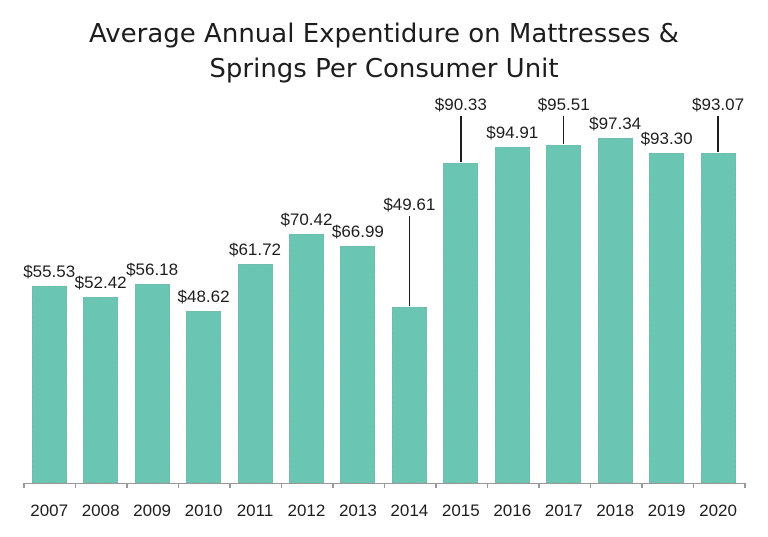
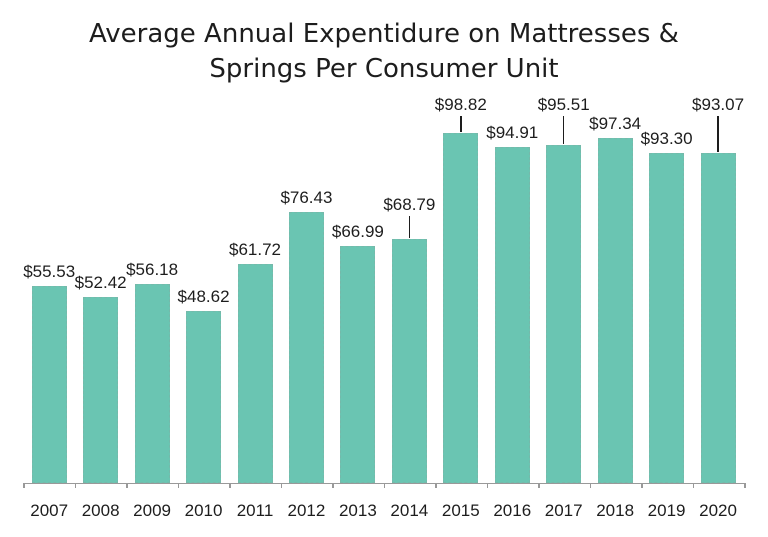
2012: $70.42 -> $76.43
2014: $49.61 -> $68.79
2015: $90.33 -> $98.82
